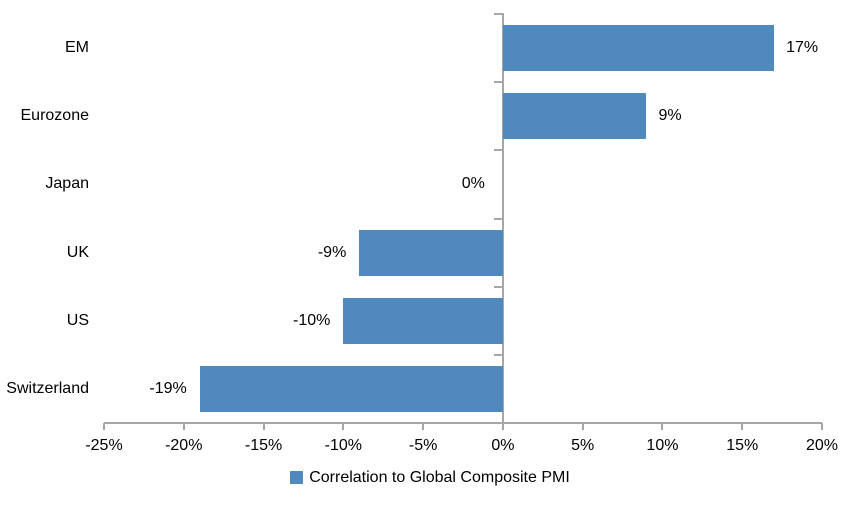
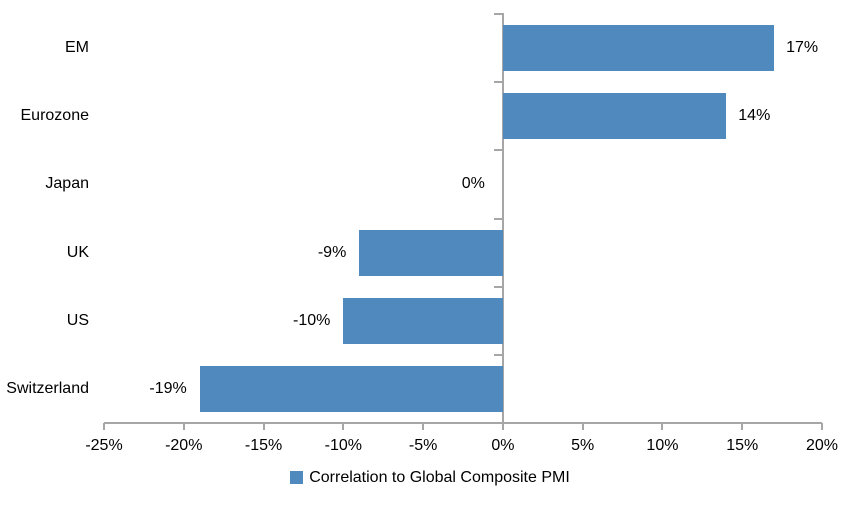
Eurozone: 9% -> 14%
